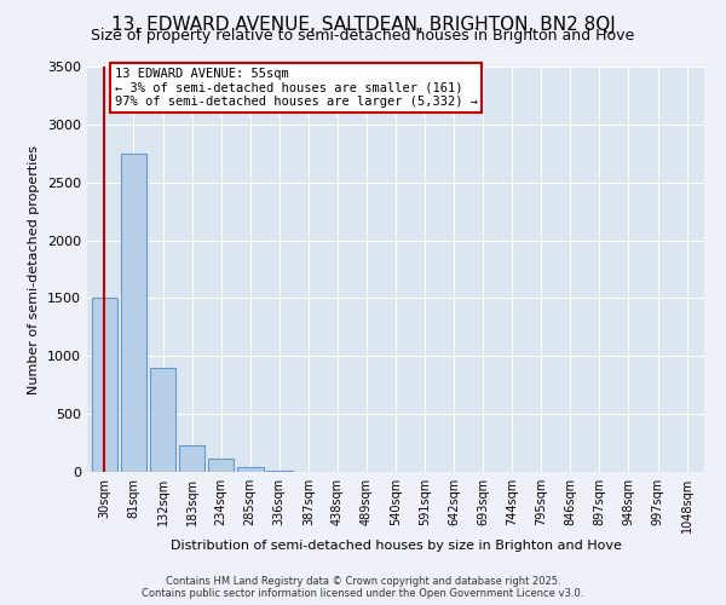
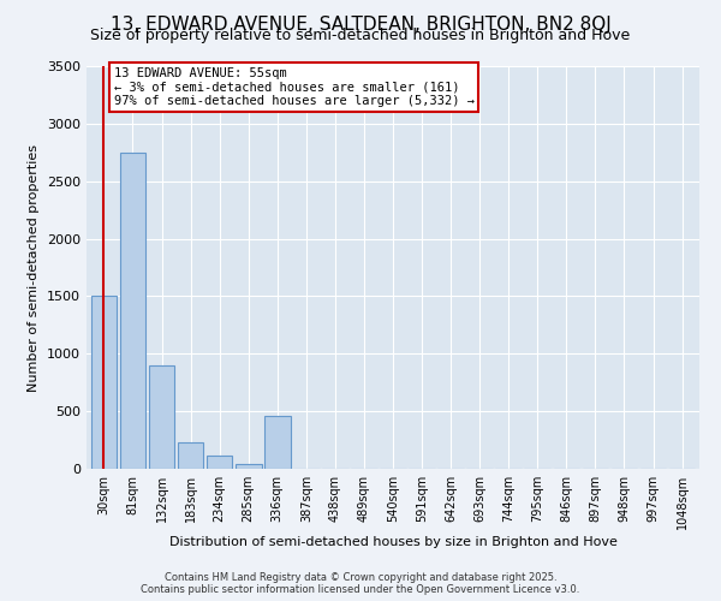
336sqm: 10 -> 460
